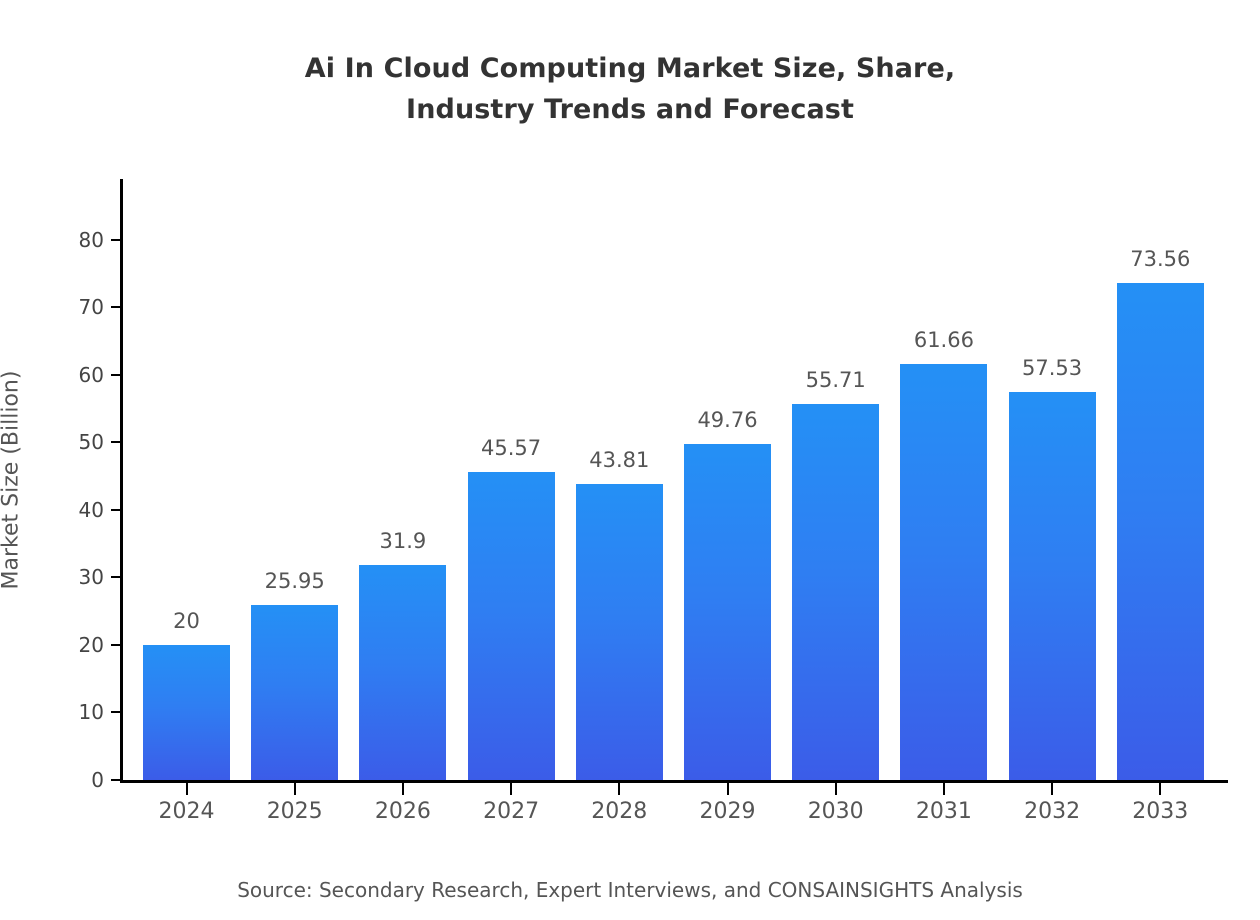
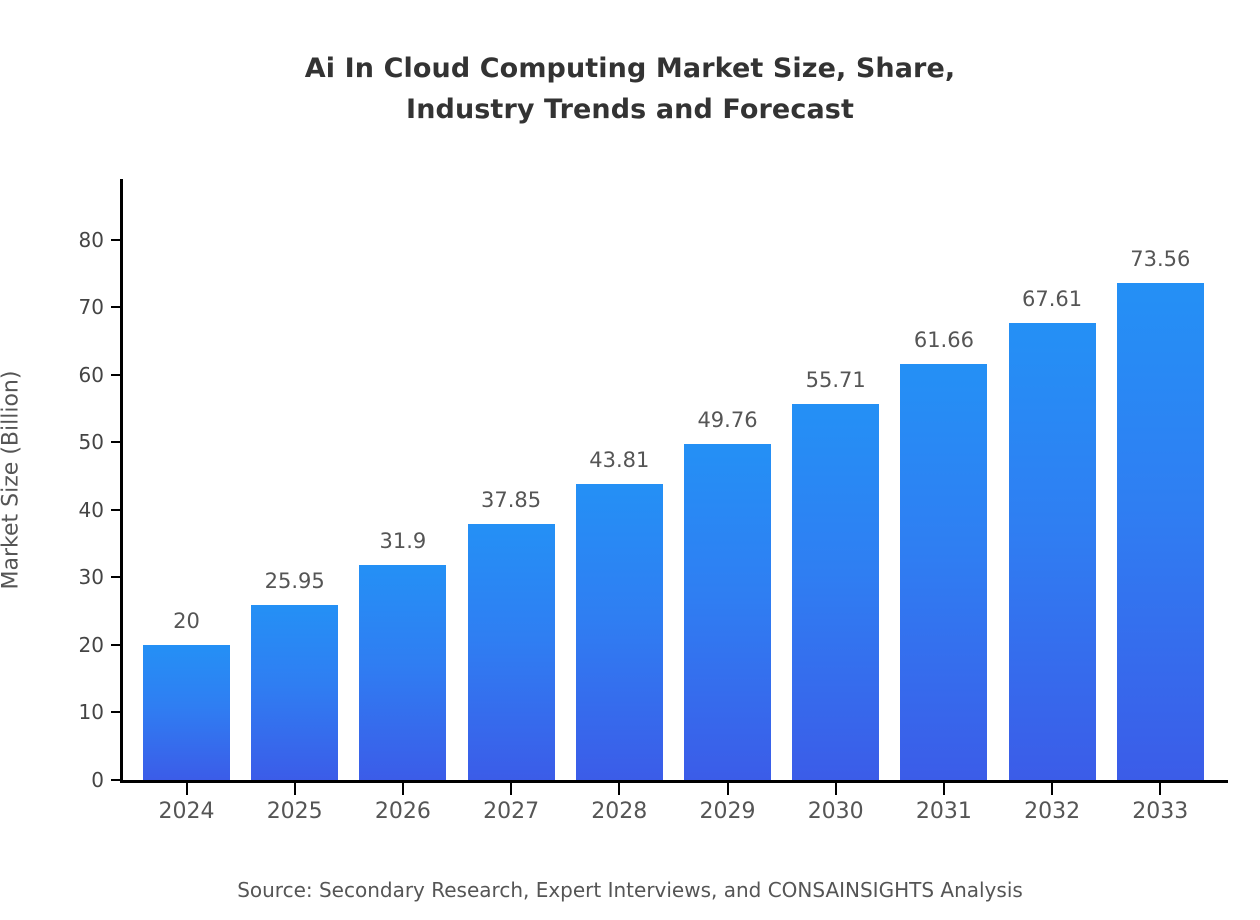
2027: 45.57 -> 37.85
2032: 57.53 -> 67.61
